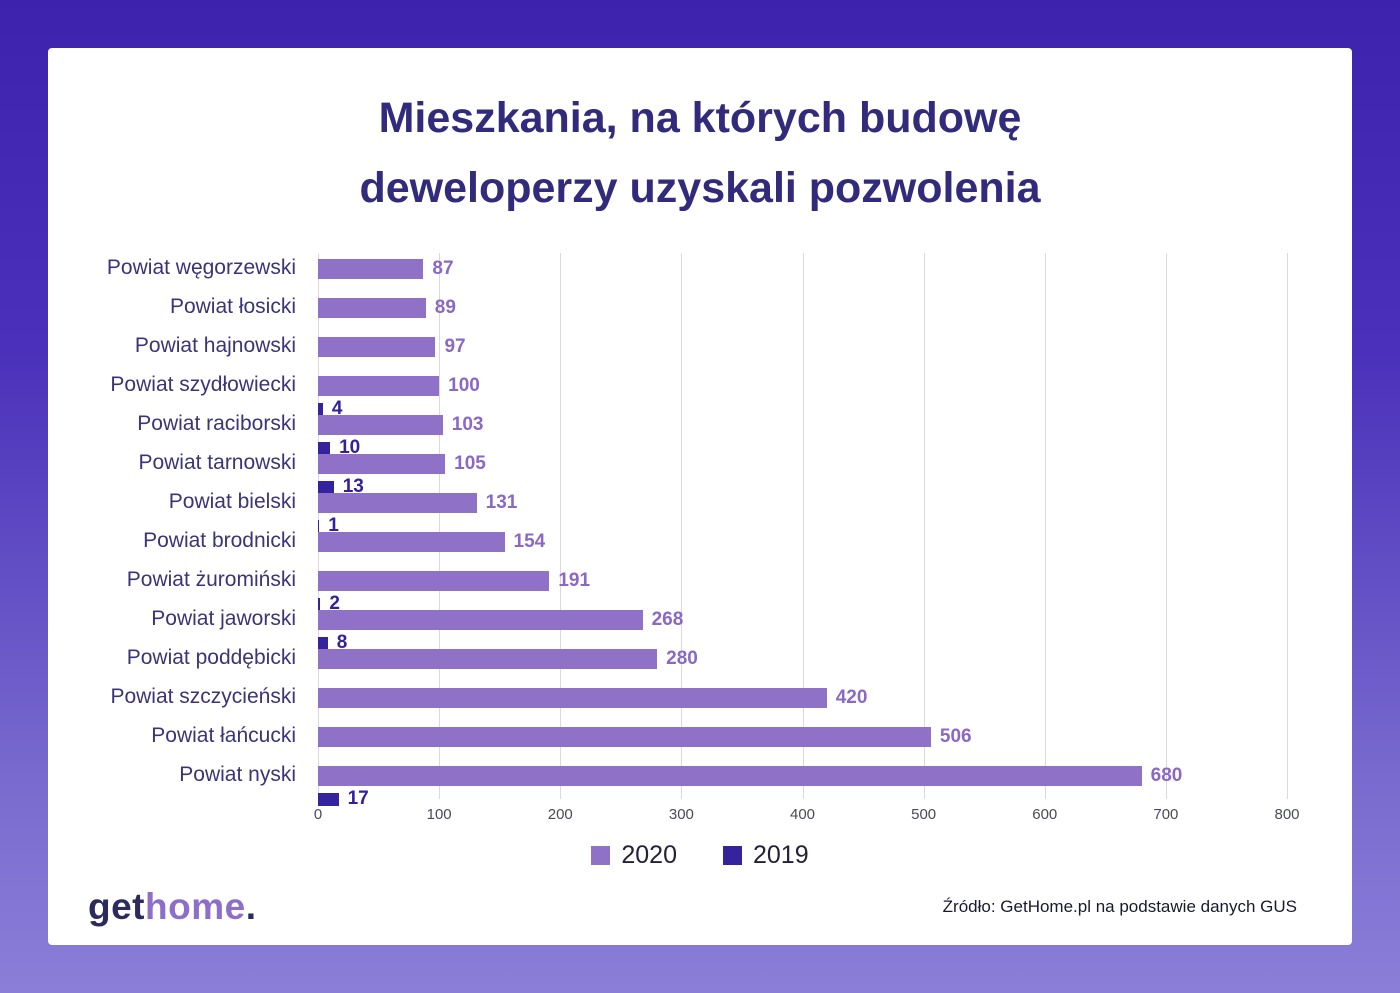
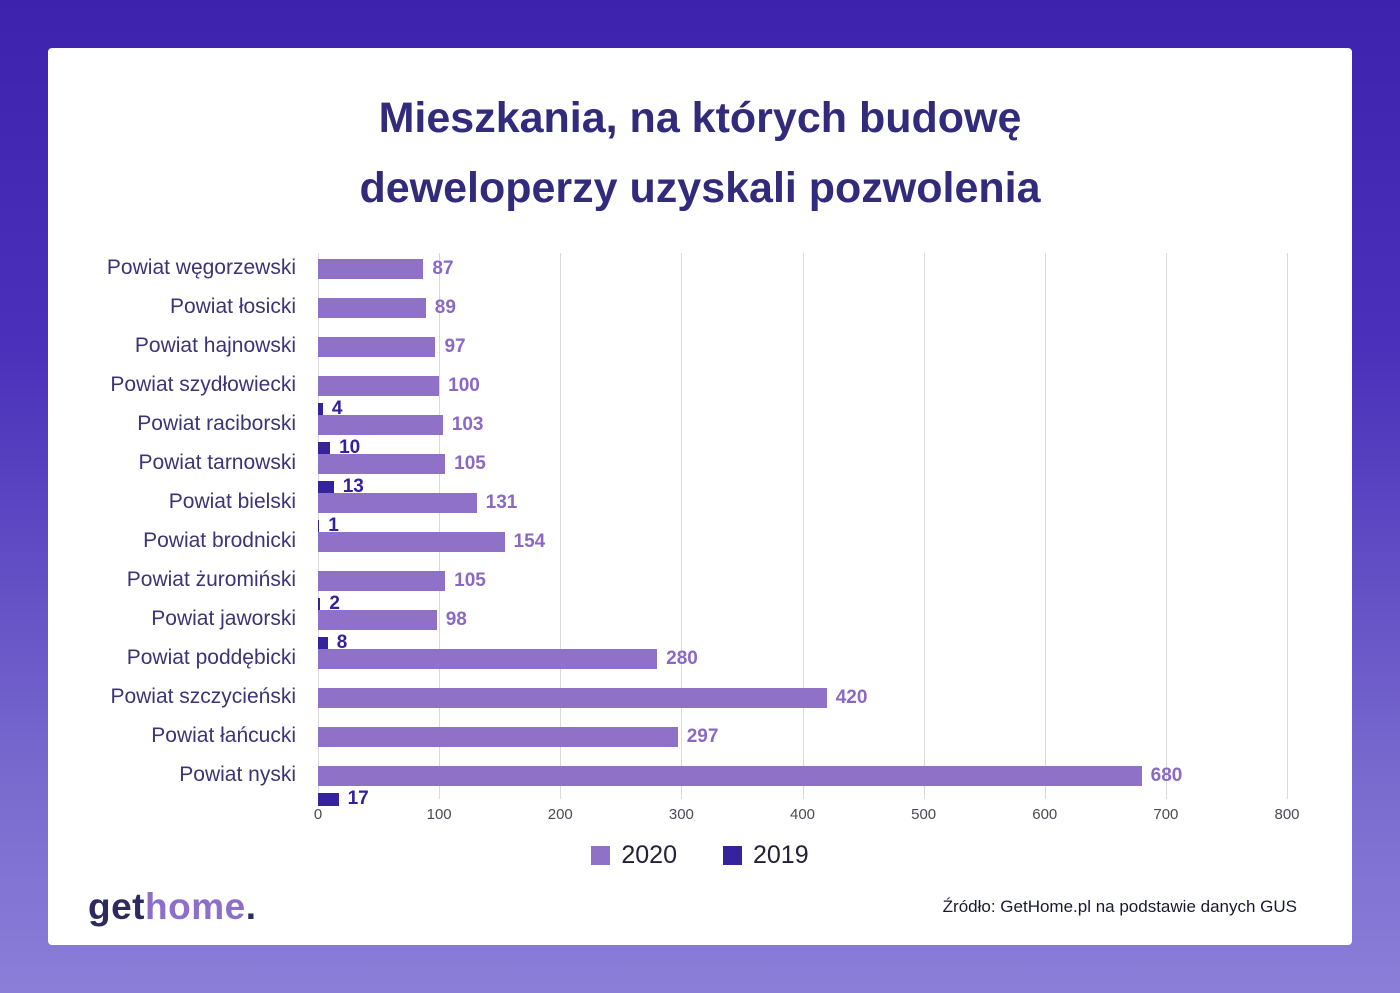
2020/Powiat żuromiński: 191 -> 105
2020/Powiat jaworski: 268 -> 98
2020/Powiat łańcucki: 506 -> 297
